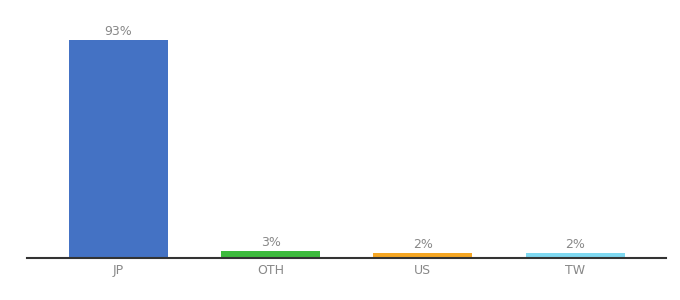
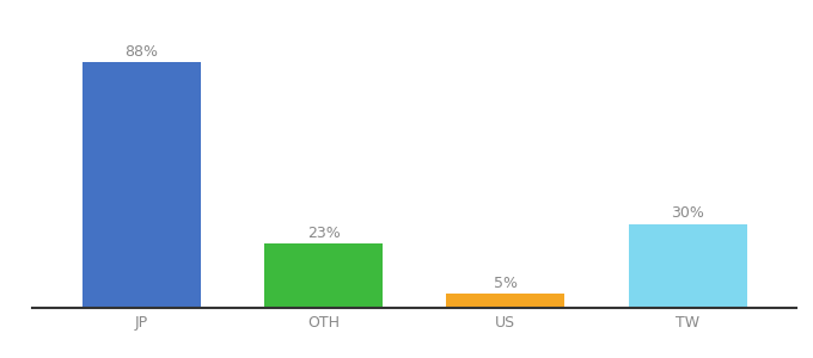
JP: 93% -> 88%
OTH: 3% -> 23%
US: 2% -> 5%
TW: 2% -> 30%
